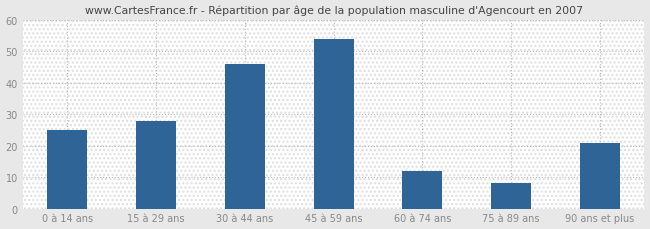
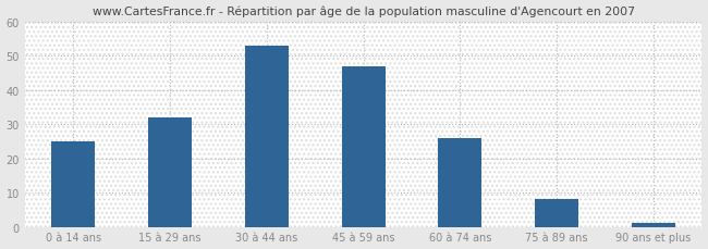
15 à 29 ans: 28 -> 32
30 à 44 ans: 46 -> 53
45 à 59 ans: 54 -> 47
60 à 74 ans: 12 -> 26
90 ans et plus: 21 -> 1
